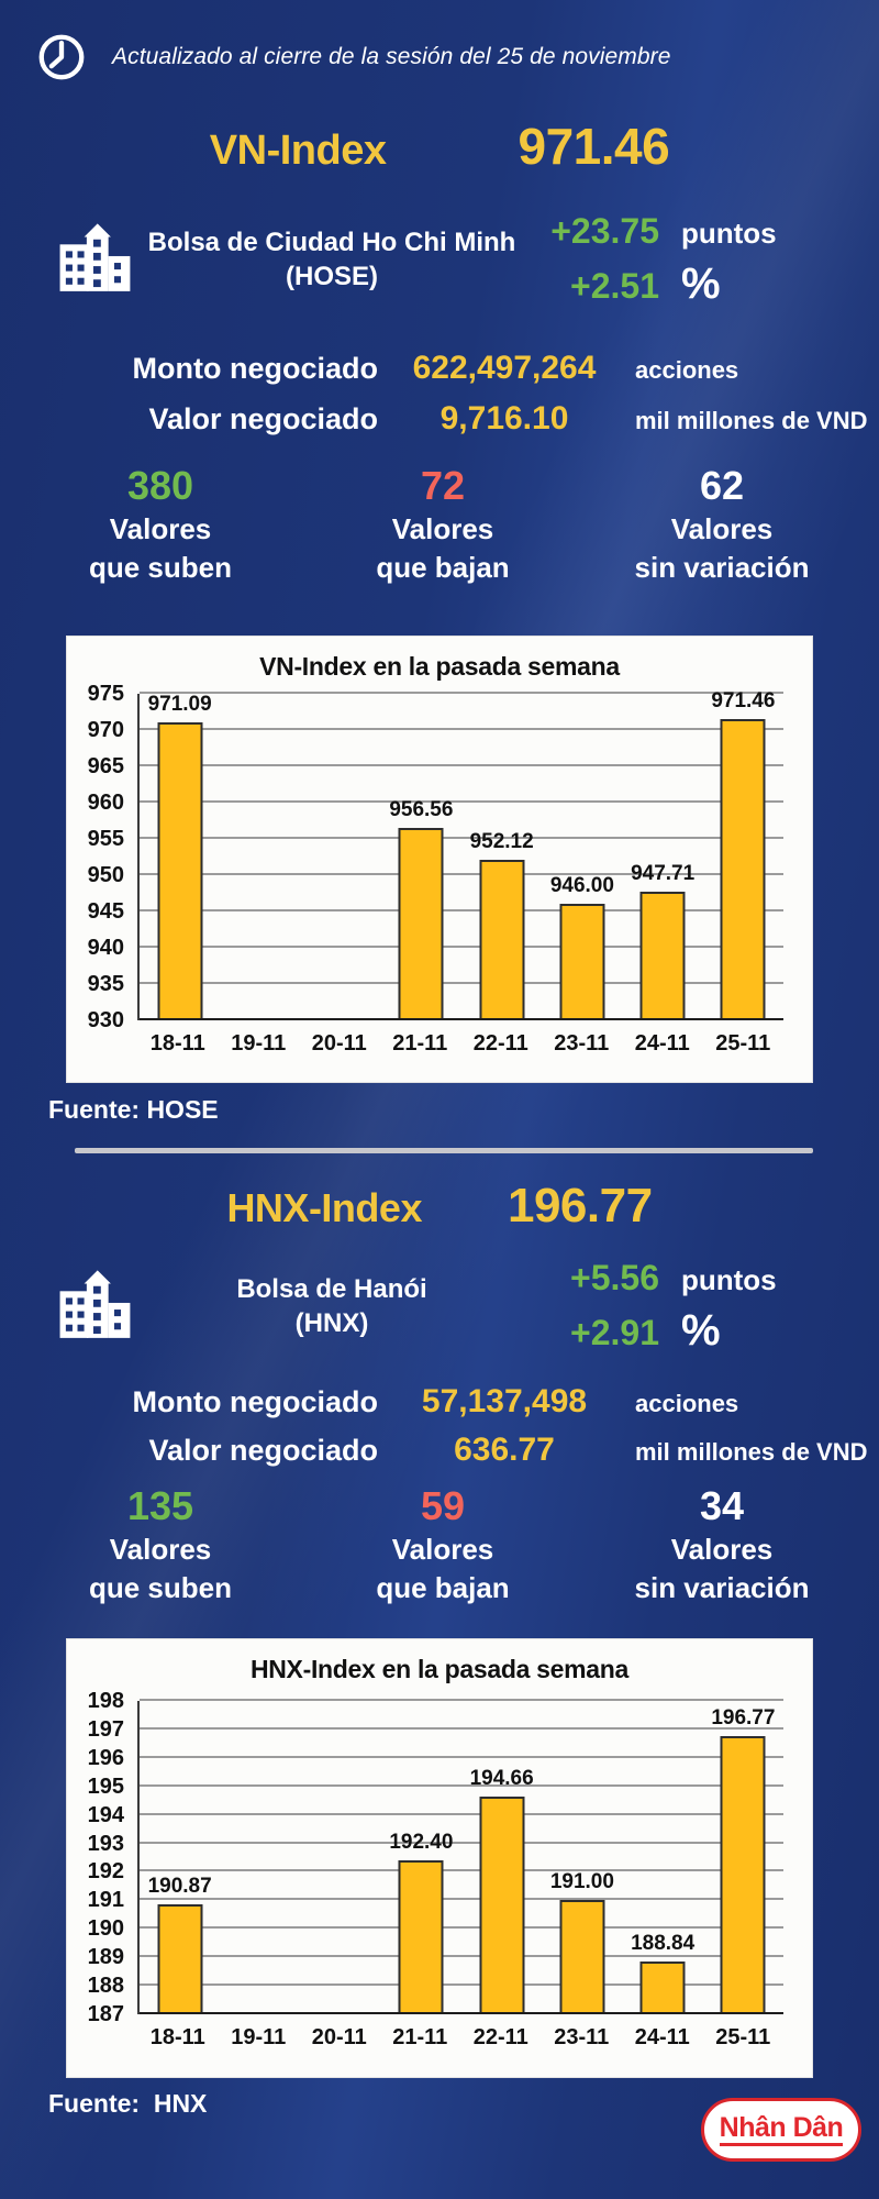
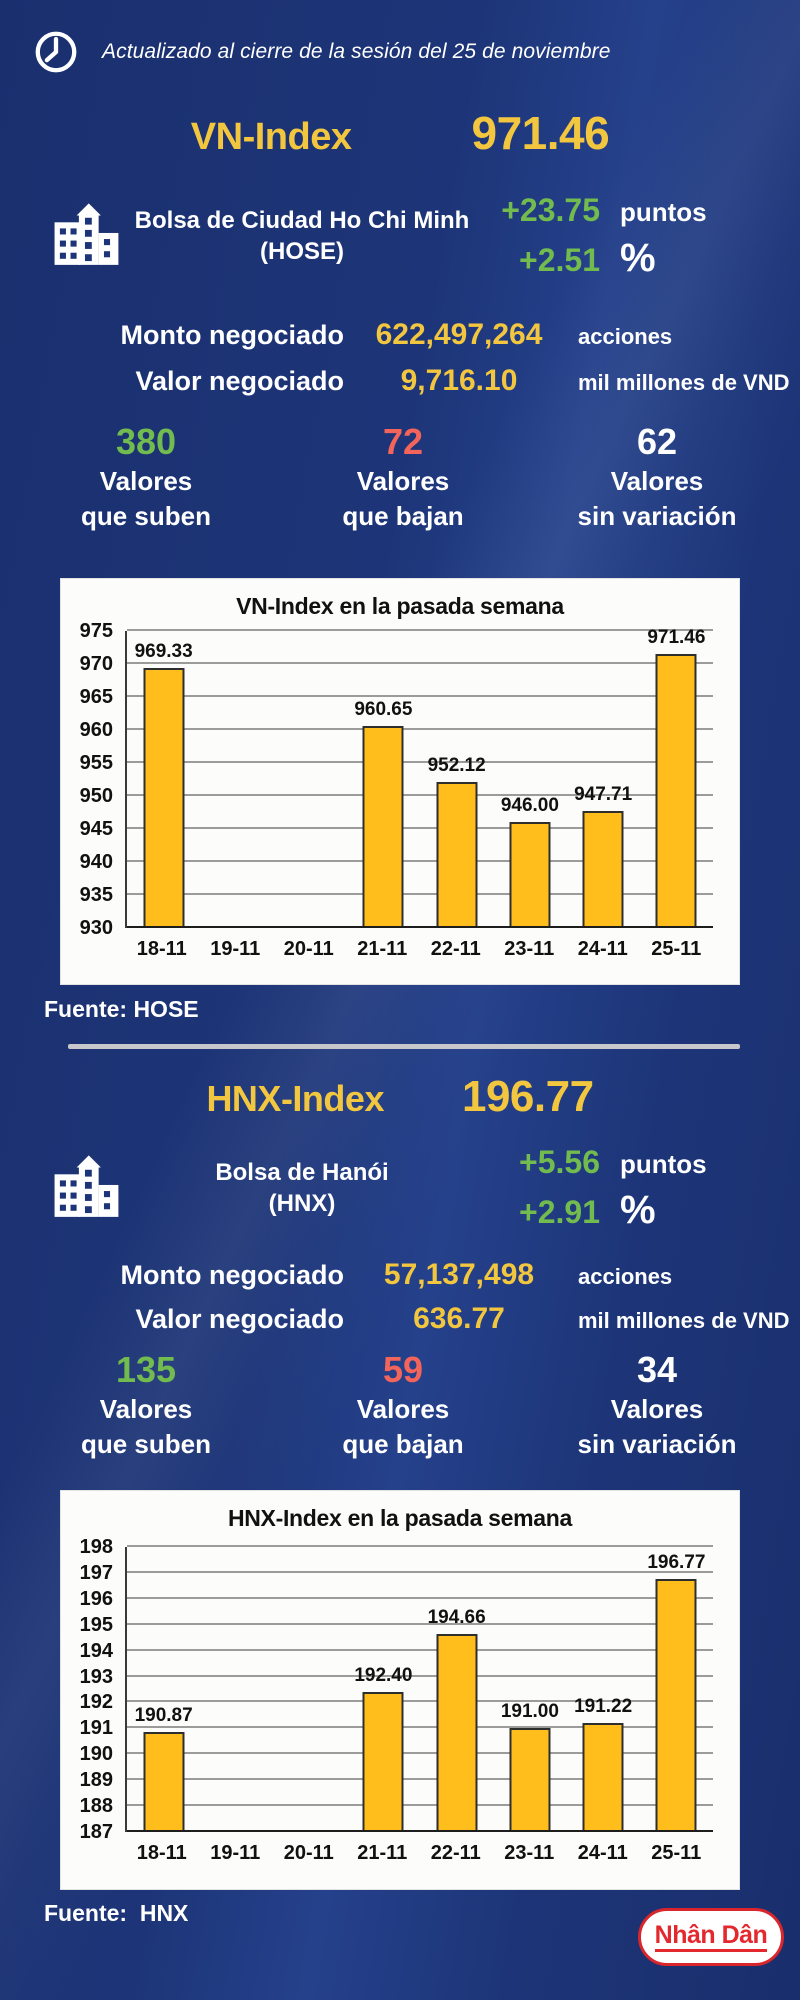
VN-Index en la pasada semana/18-11: 971.09 -> 969.33
VN-Index en la pasada semana/21-11: 956.56 -> 960.65
HNX-Index en la pasada semana/24-11: 188.84 -> 191.22
